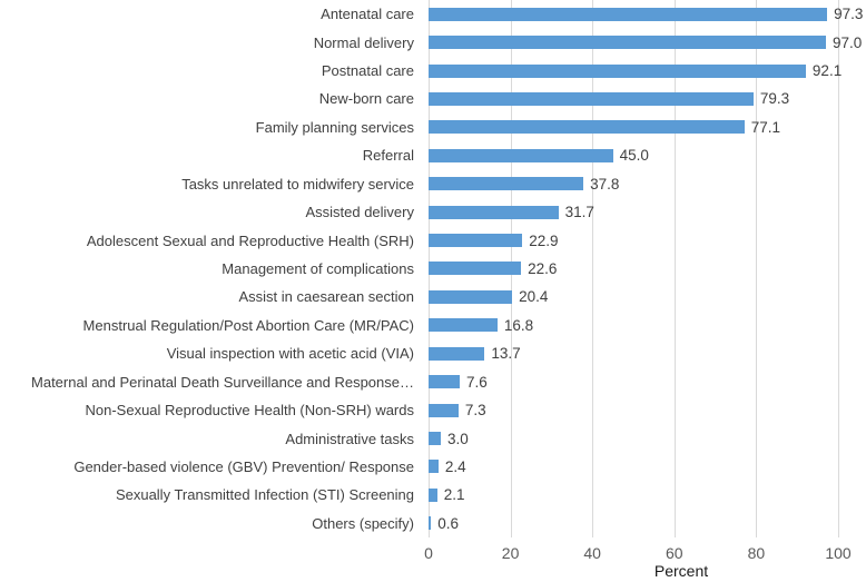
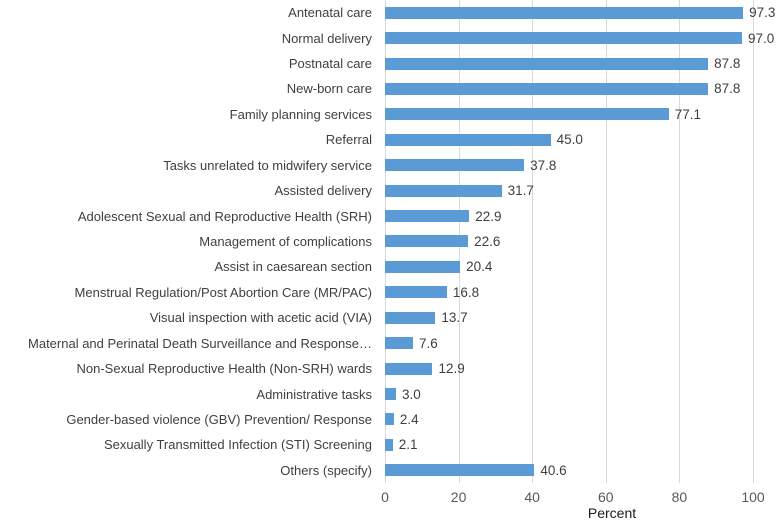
Postnatal care: 92.1 -> 87.8
New-born care: 79.3 -> 87.8
Non-Sexual Reproductive Health (Non-SRH) wards: 7.3 -> 12.9
Others (specify): 0.6 -> 40.6
